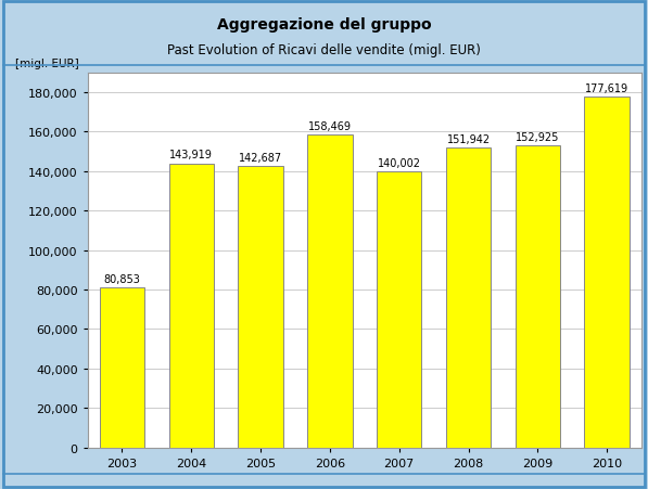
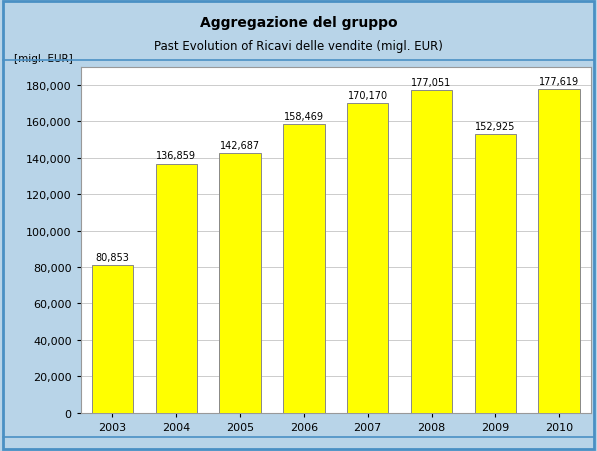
2004: 143,919 -> 136,859
2007: 140,002 -> 170,170
2008: 151,942 -> 177,051
